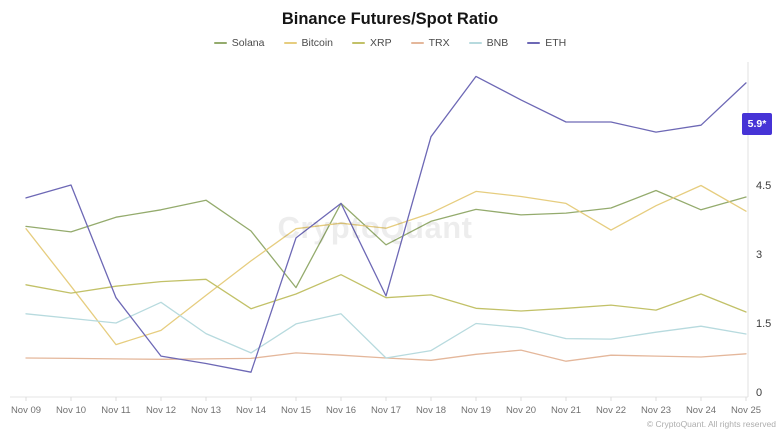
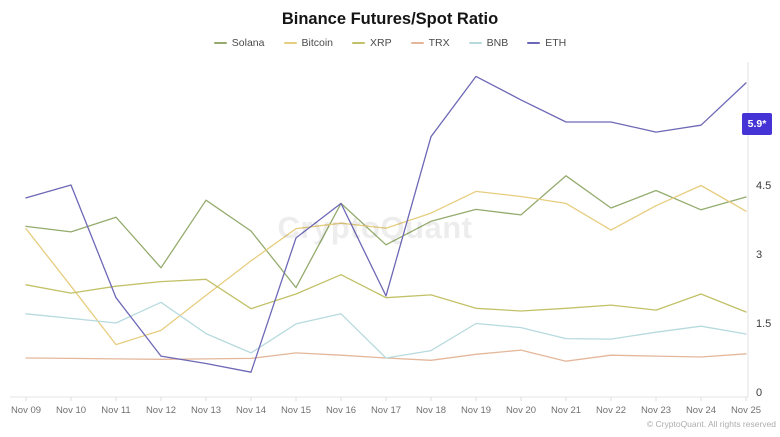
Solana/Nov 12: 4.0 -> 2.7
Solana/Nov 21: 3.9 -> 4.7
